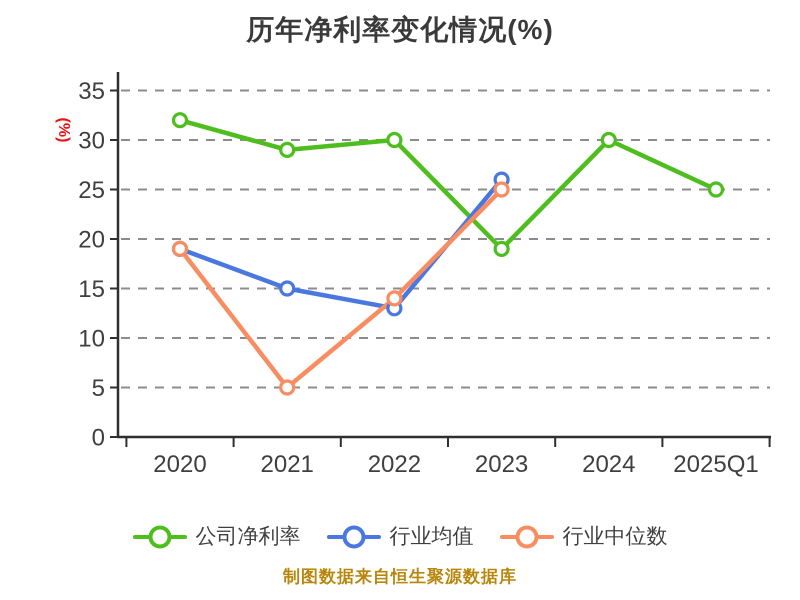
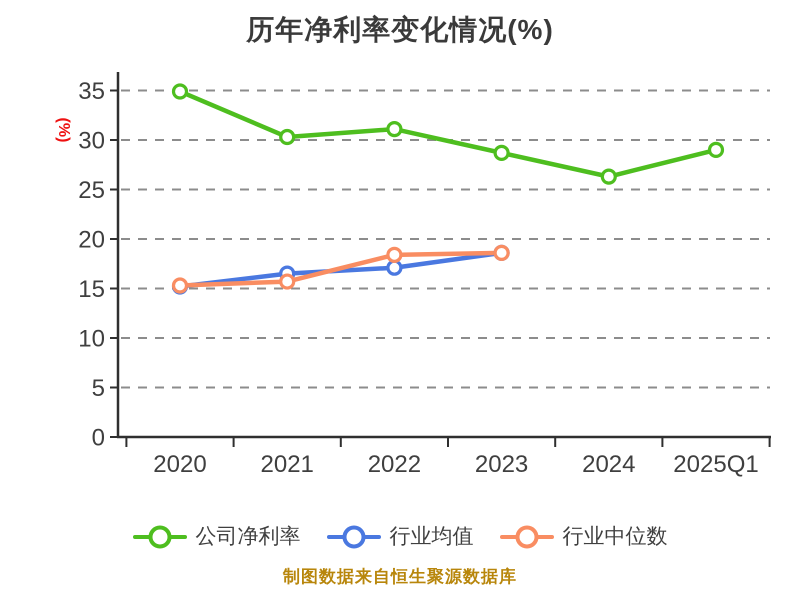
公司净利率/2020: 32 -> 35
行业均值/2020: 19 -> 15
行业中位数/2020: 19 -> 15
公司净利率/2021: 29 -> 30
行业均值/2021: 15 -> 16
行业中位数/2021: 5 -> 16
公司净利率/2022: 30 -> 31
行业均值/2022: 13 -> 17
行业中位数/2022: 14 -> 18
公司净利率/2023: 19 -> 29
行业均值/2023: 26 -> 19
行业中位数/2023: 25 -> 19
公司净利率/2024: 30 -> 26
公司净利率/2025Q1: 25 -> 29
